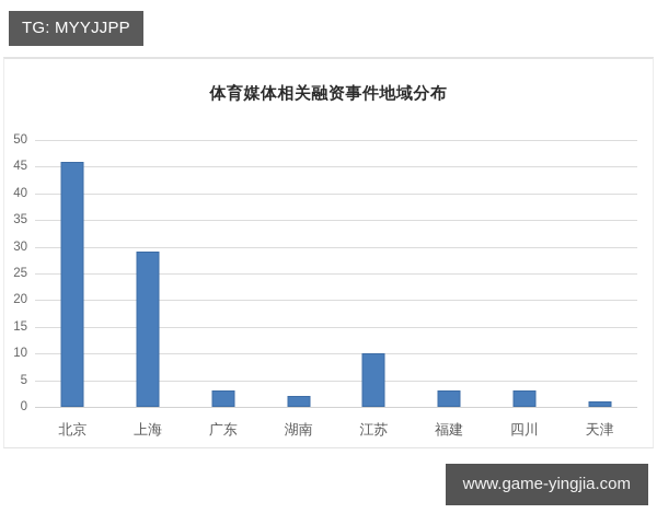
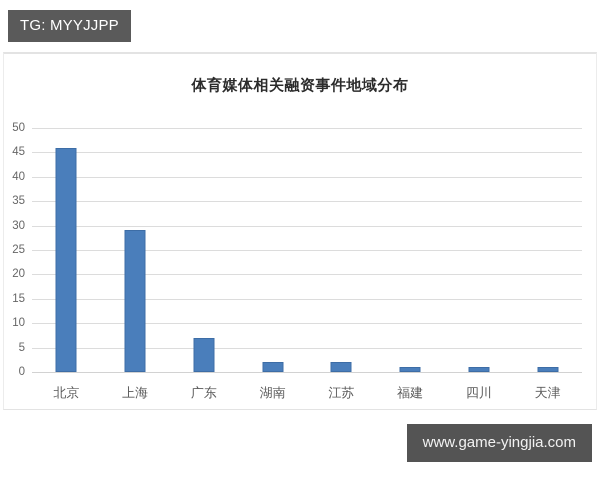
广东: 3 -> 7
江苏: 10 -> 2
福建: 3 -> 1
四川: 3 -> 1
